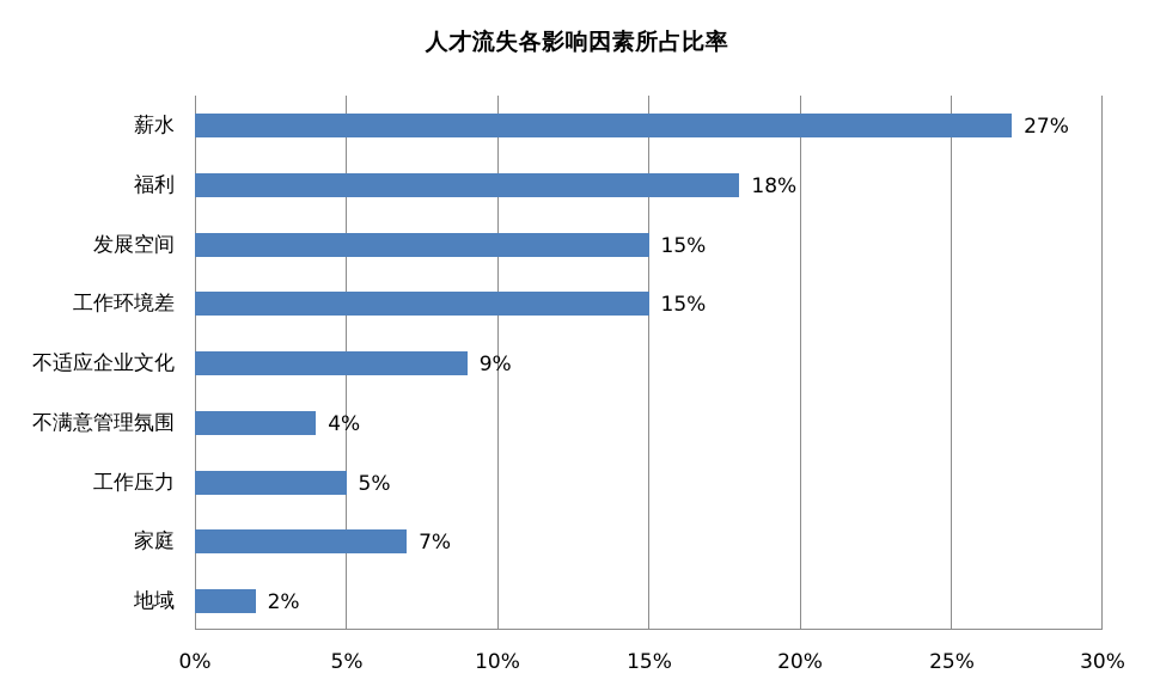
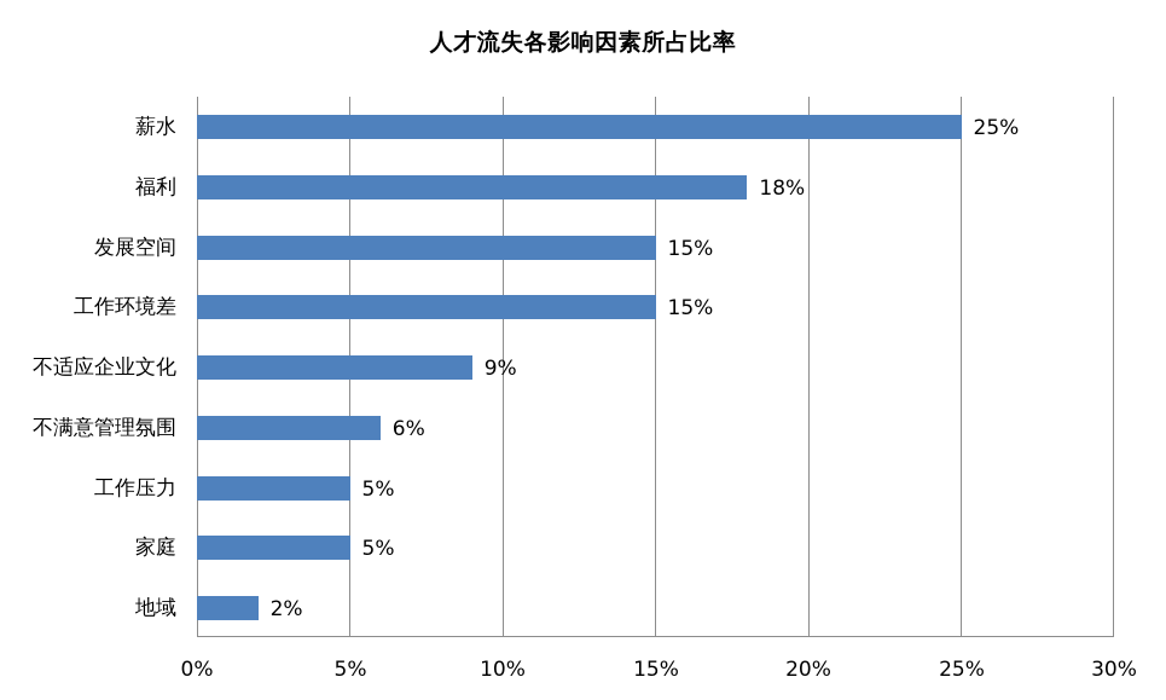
薪水: 27% -> 25%
不满意管理氛围: 4% -> 6%
家庭: 7% -> 5%
